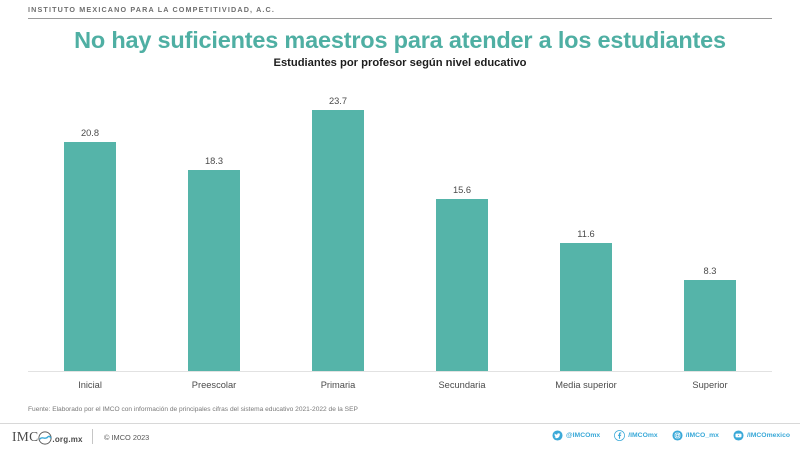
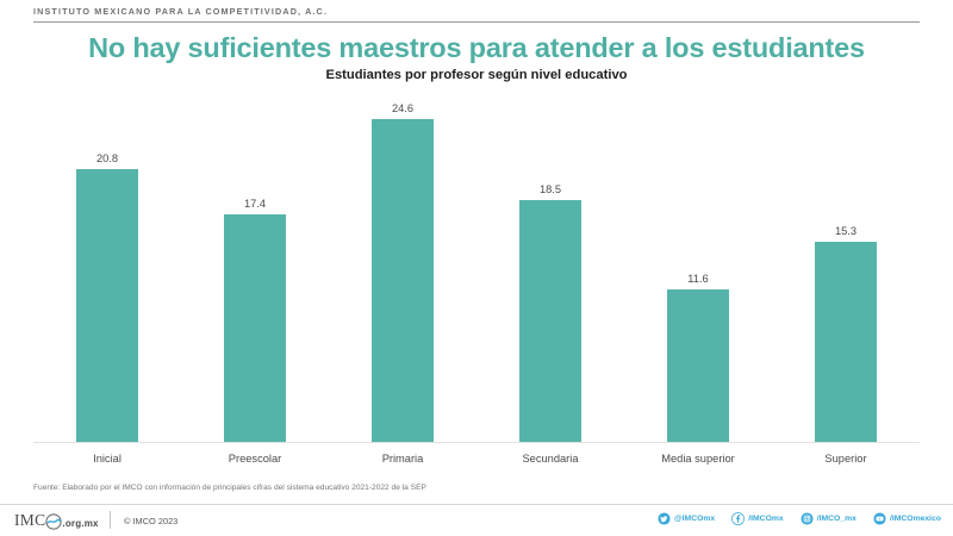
Preescolar: 18.3 -> 17.4
Primaria: 23.7 -> 24.6
Secundaria: 15.6 -> 18.5
Superior: 8.3 -> 15.3
